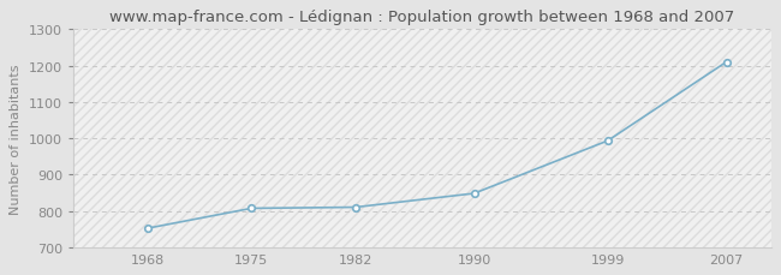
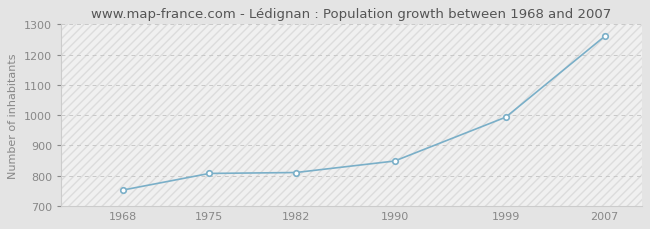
2007: 1210 -> 1260
